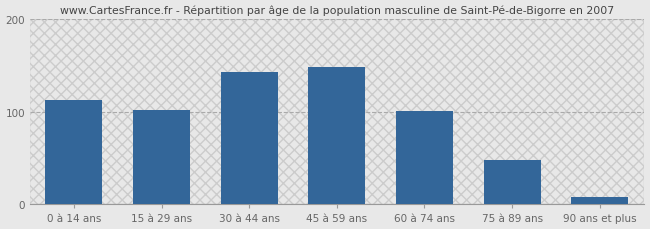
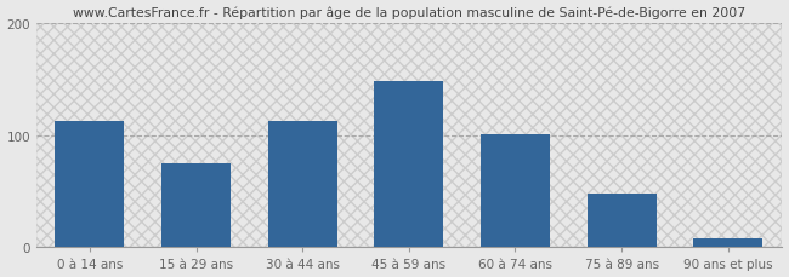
15 à 29 ans: 102 -> 75
30 à 44 ans: 142 -> 112
